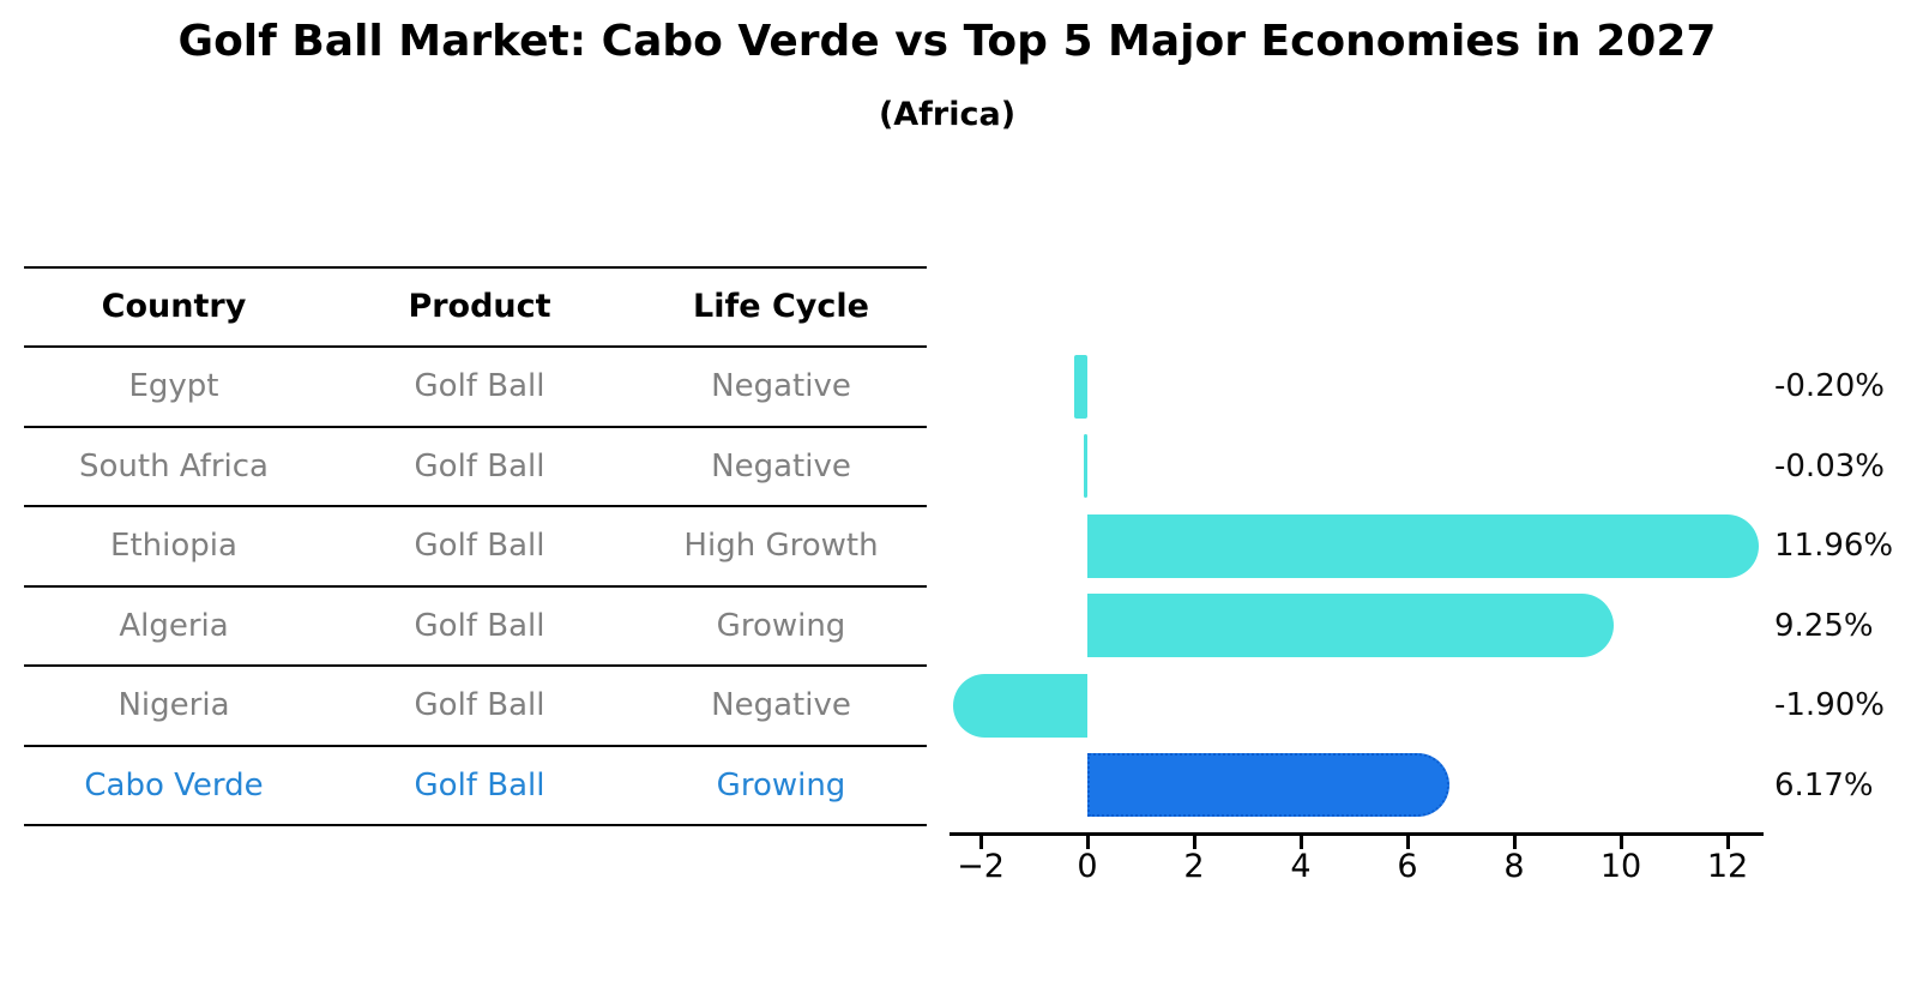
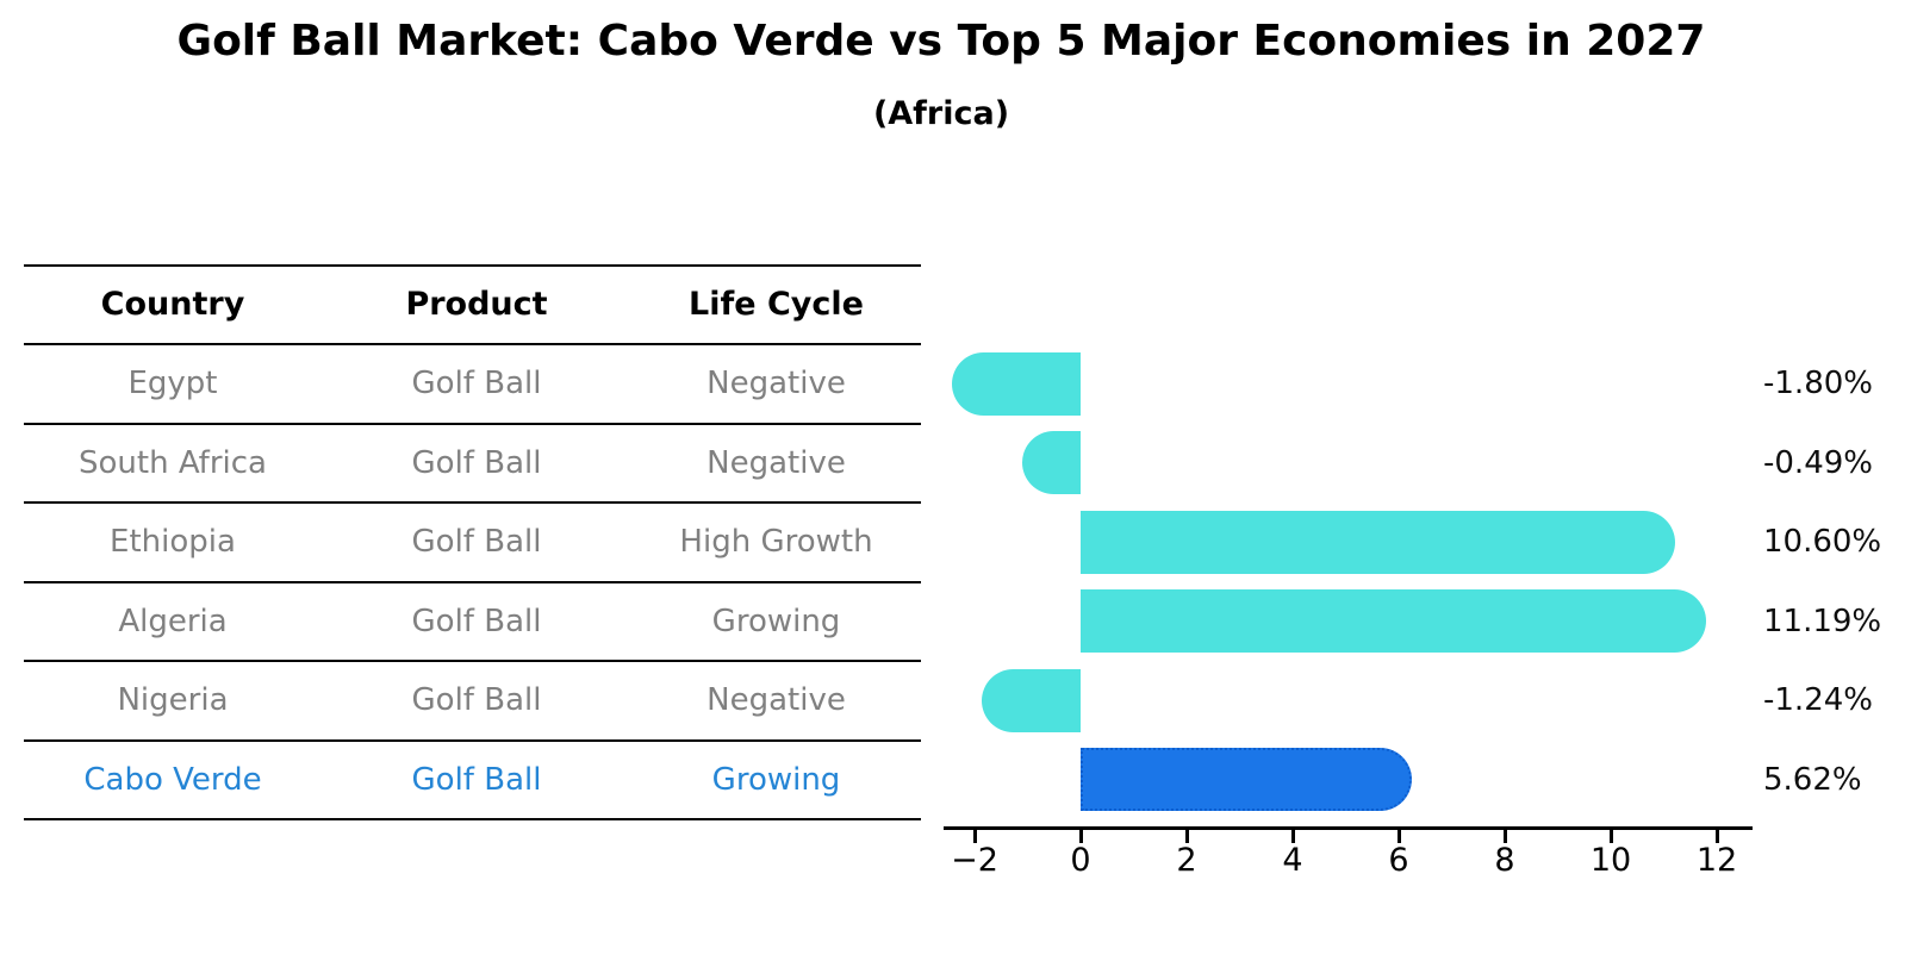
Egypt: -0.20% -> -1.80%
South Africa: -0.03% -> -0.49%
Ethiopia: 11.96% -> 10.60%
Algeria: 9.25% -> 11.19%
Nigeria: -1.90% -> -1.24%
Cabo Verde: 6.17% -> 5.62%
